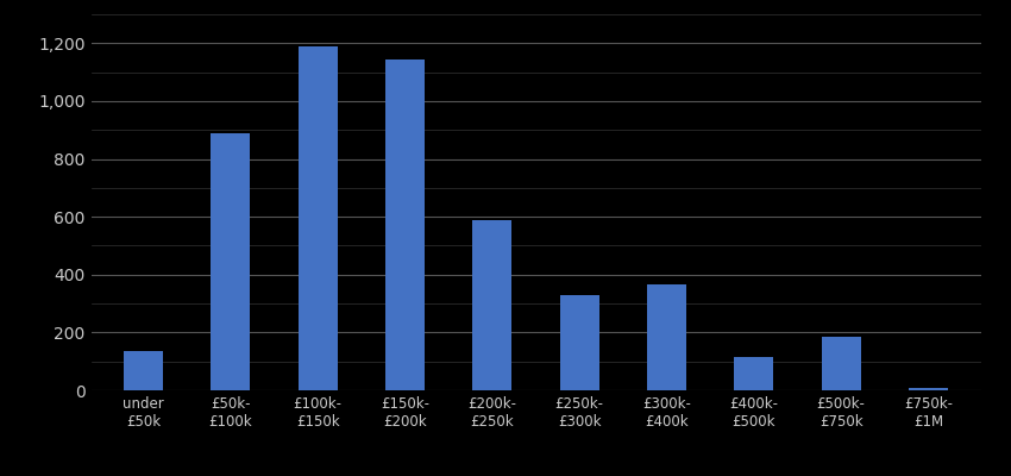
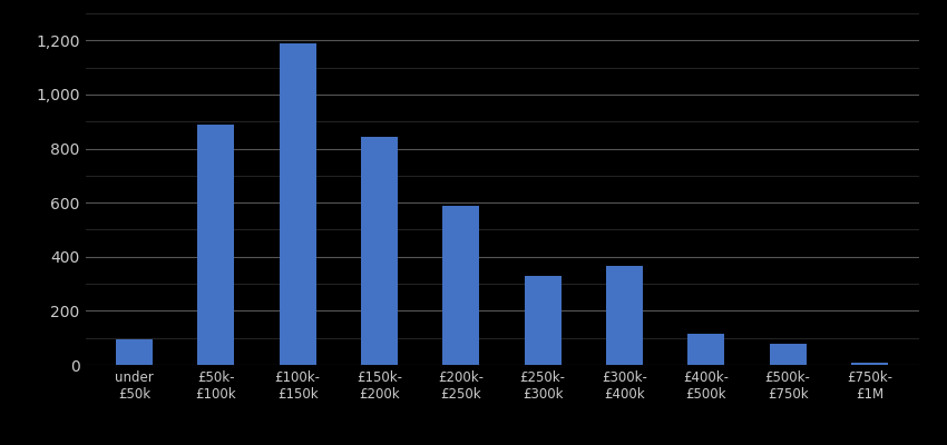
under £50k: 135 -> 95
£150k- £200k: 1,145 -> 845
£500k- £750k: 185 -> 80
